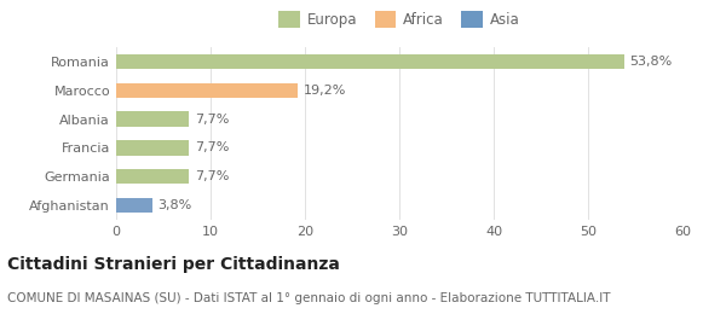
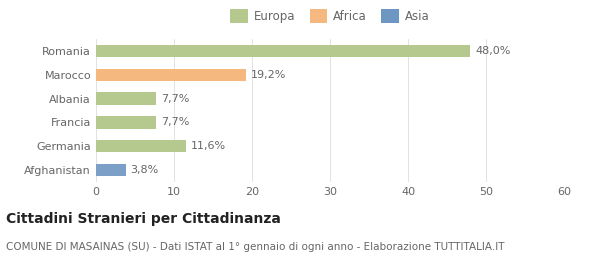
Romania: 53,8% -> 48,0%
Germania: 7,7% -> 11,6%
